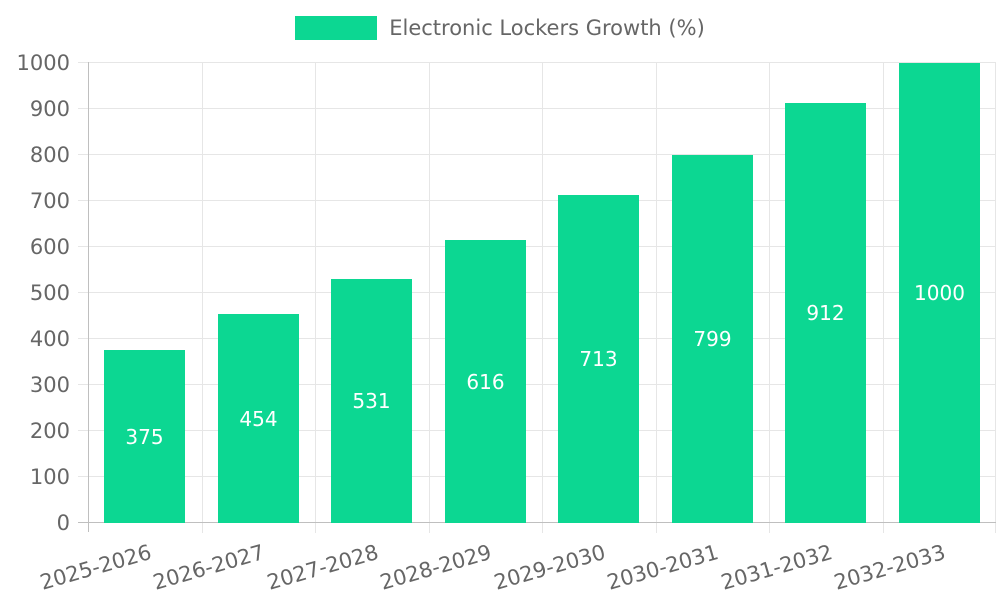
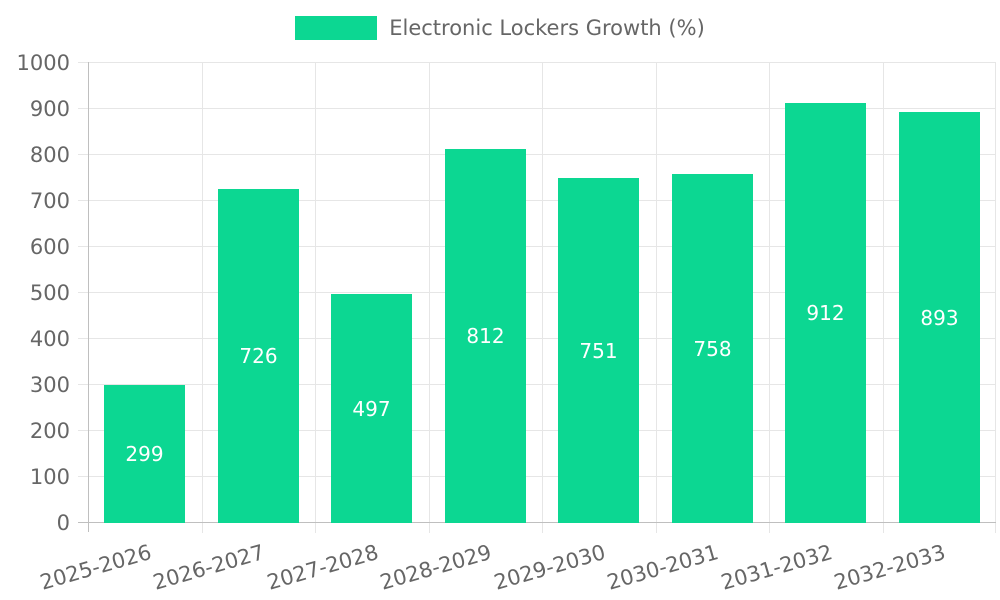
2025-2026: 375 -> 299
2026-2027: 454 -> 726
2027-2028: 531 -> 497
2028-2029: 616 -> 812
2029-2030: 713 -> 751
2030-2031: 799 -> 758
2032-2033: 1000 -> 893
